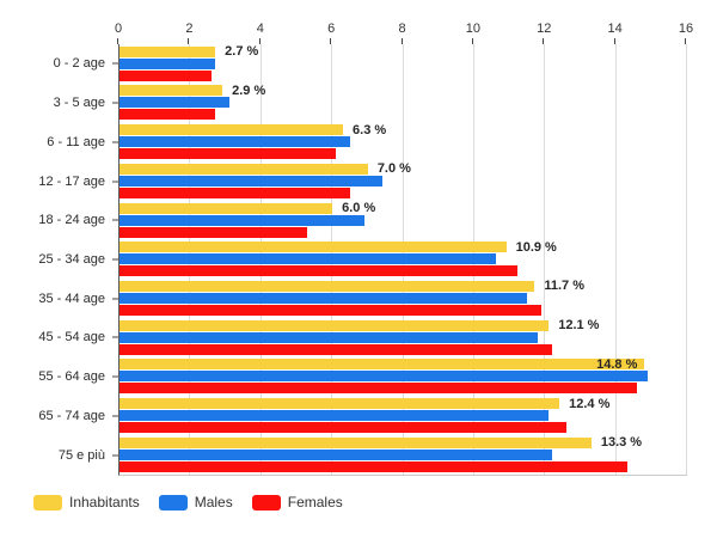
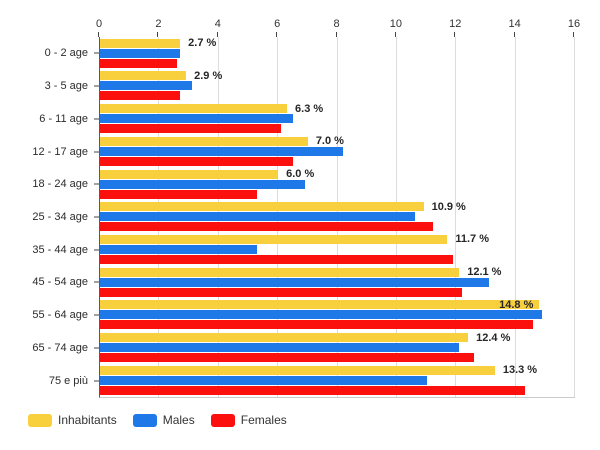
Males/12 - 17 age: 7.4 -> 8.2
Males/35 - 44 age: 11.5 -> 5.3
Males/45 - 54 age: 11.8 -> 13.1
Males/75 e più: 12.2 -> 11.0
